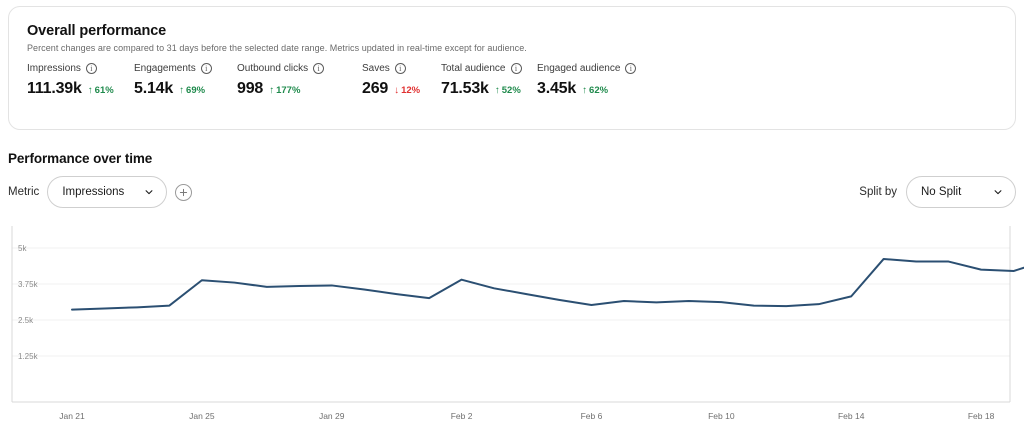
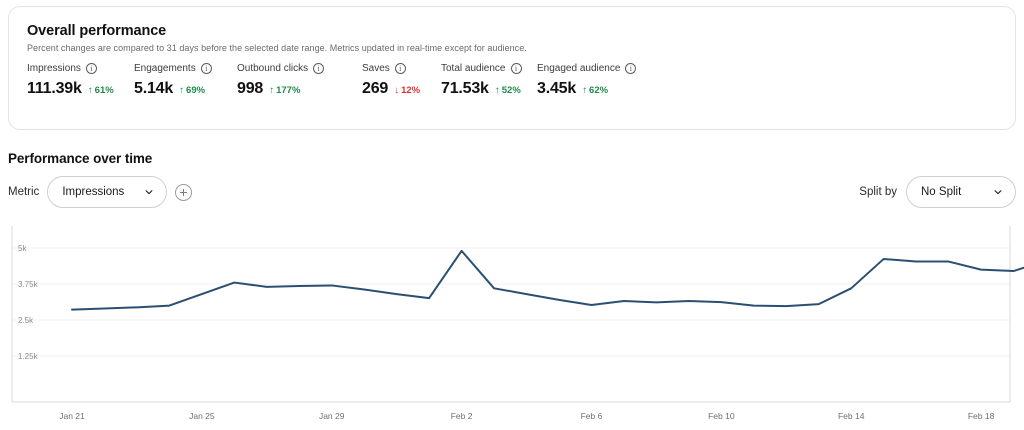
Jan 25: 3.9k -> 3.4k
Feb 2: 3.9k -> 4.9k
Feb 14: 3.3k -> 3.6k
